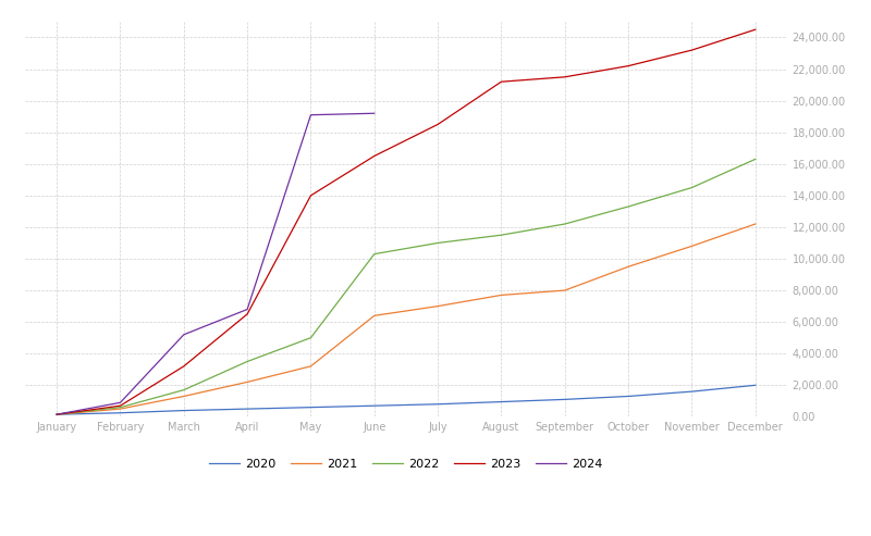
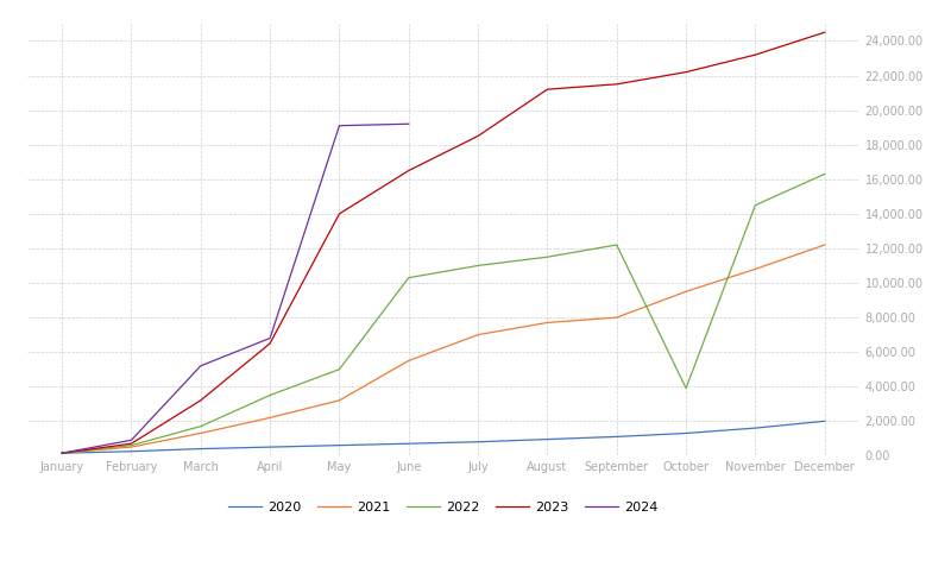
2021/June: 6,400 -> 5,500
2022/October: 13,300 -> 3,900
